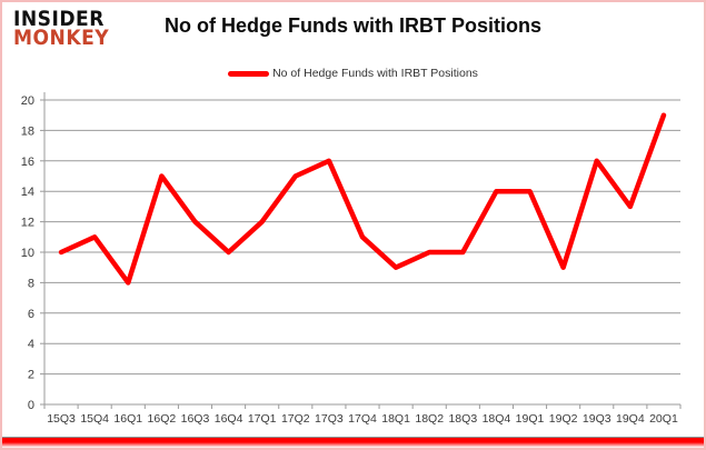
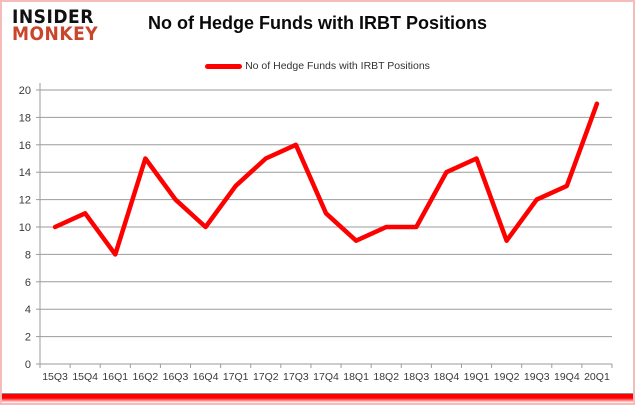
17Q1: 12 -> 13
19Q1: 14 -> 15
19Q3: 16 -> 12
